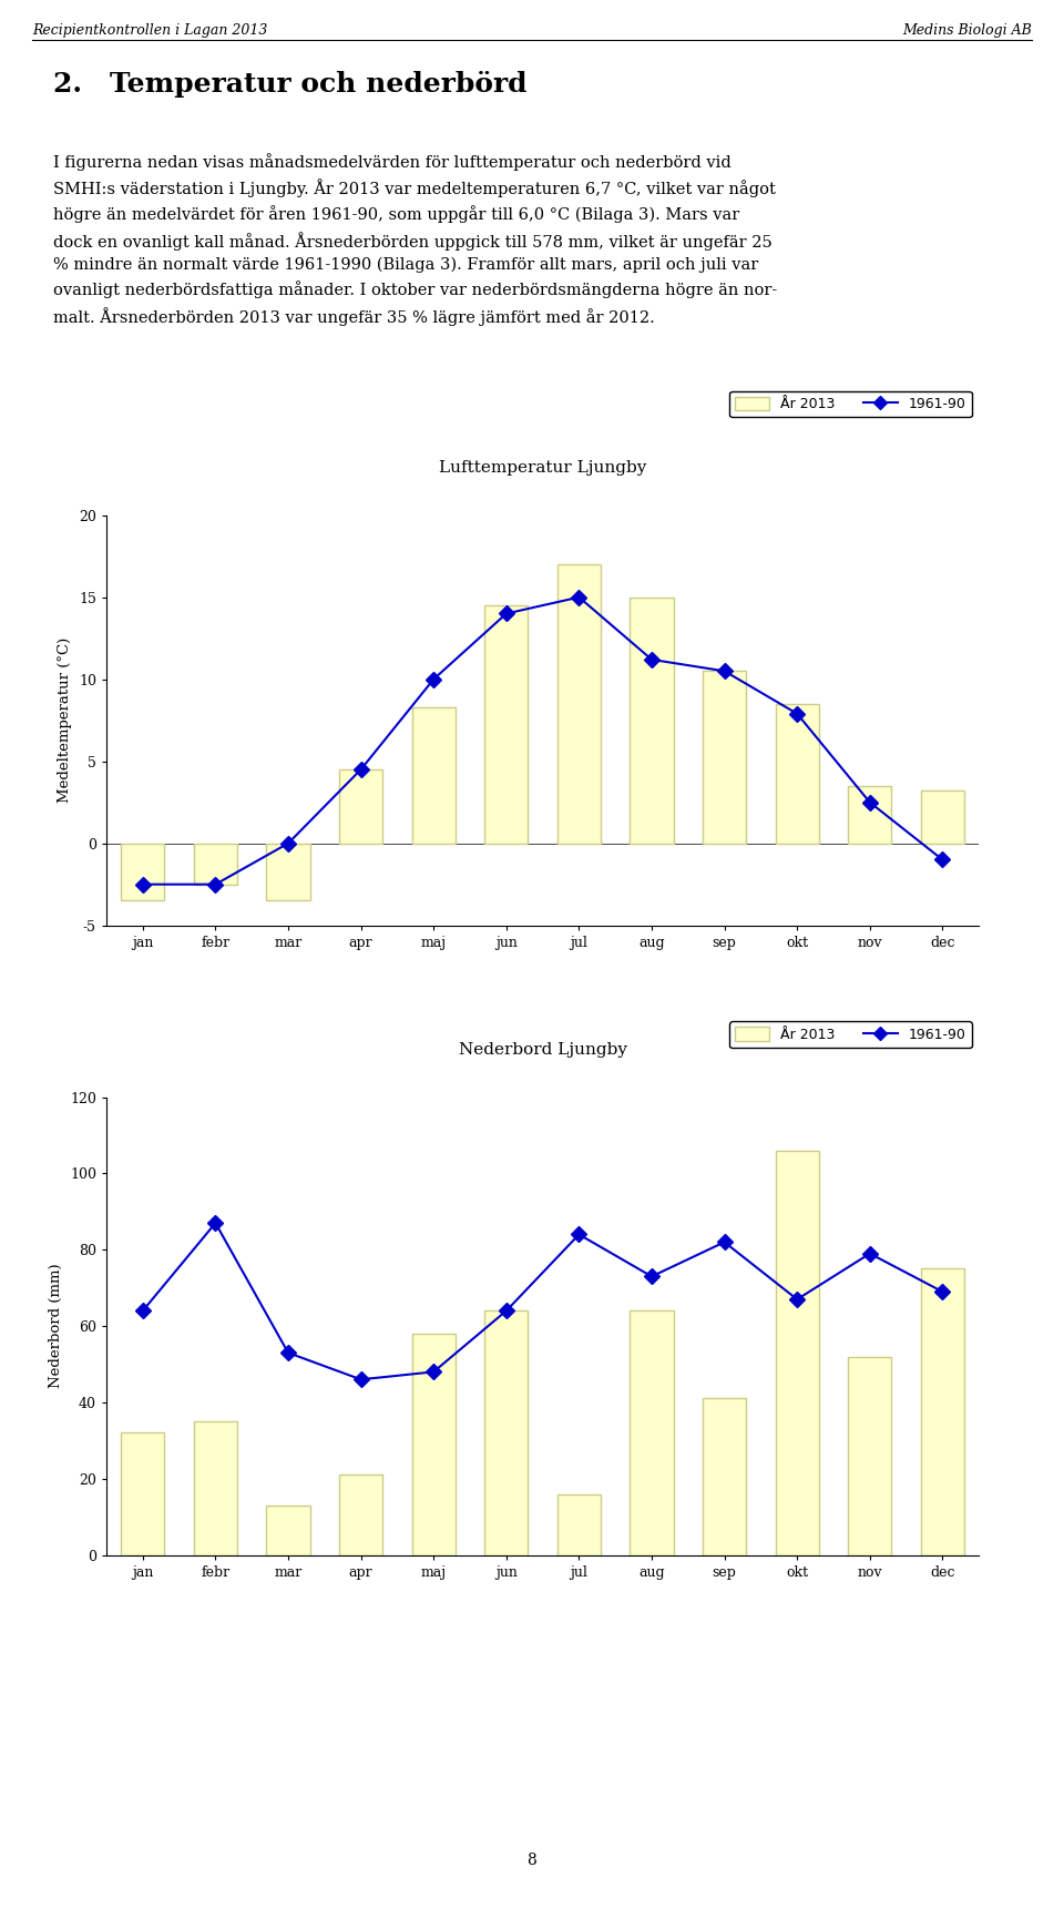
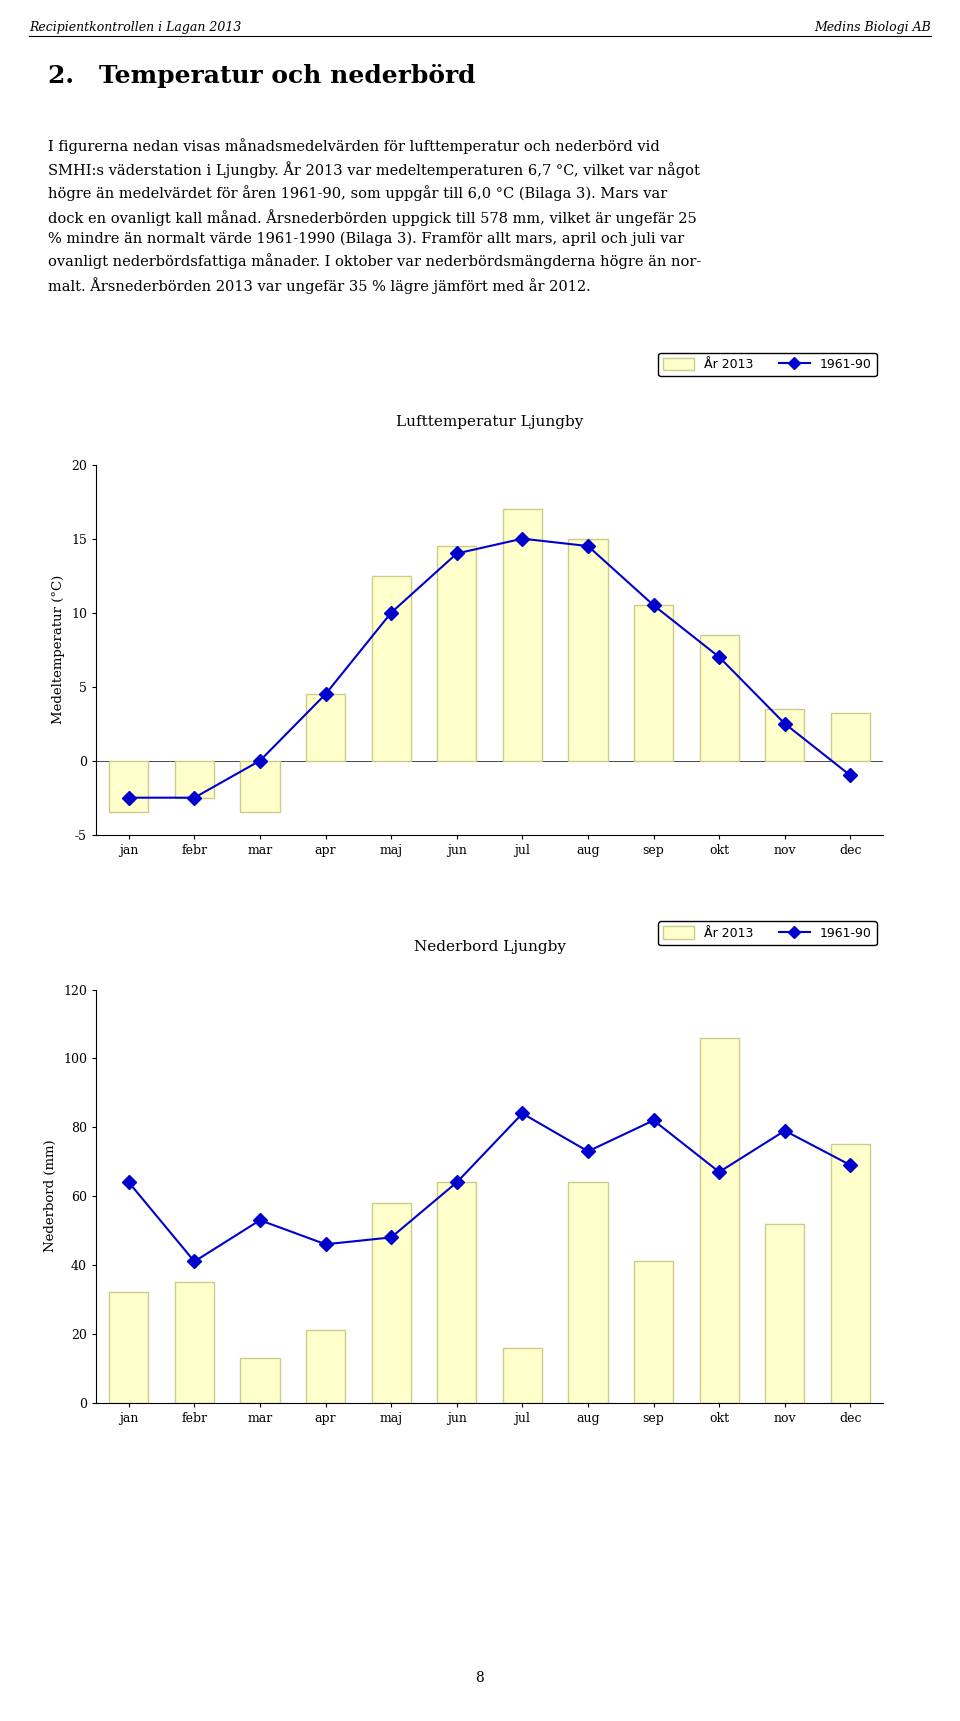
Lufttemperatur Ljungby/År 2013/maj: 8.3 -> 12.5
Lufttemperatur Ljungby/1961-90/aug: 11.2 -> 14.5
Lufttemperatur Ljungby/1961-90/okt: 7.9 -> 7.0
Nederbord Ljungby/1961-90/febr: 87 -> 41
